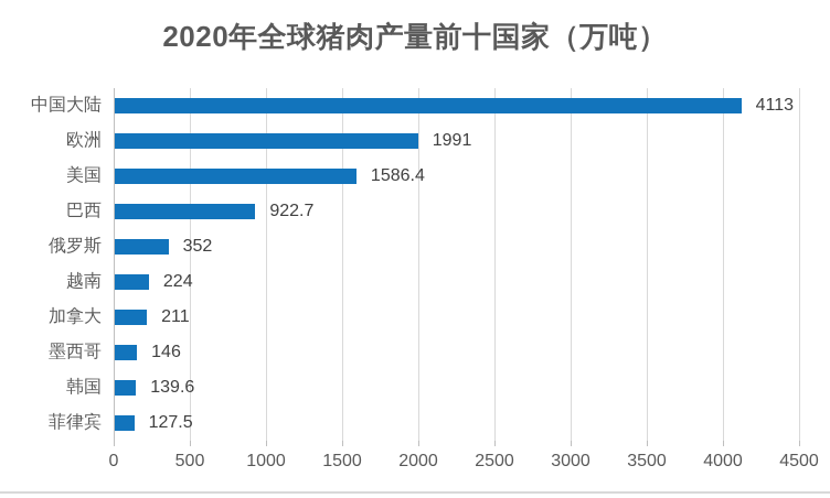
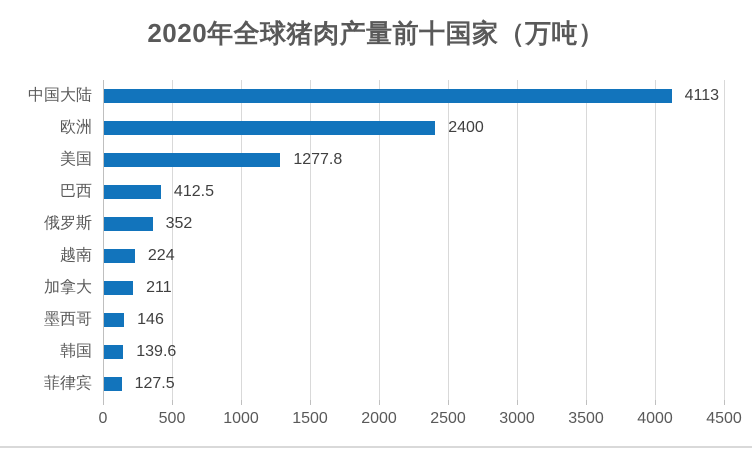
欧洲: 1991 -> 2400
美国: 1586.4 -> 1277.8
巴西: 922.7 -> 412.5
